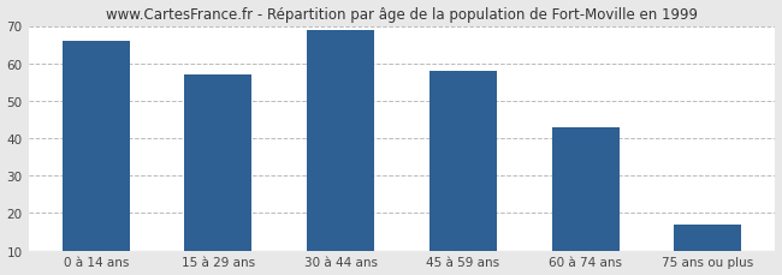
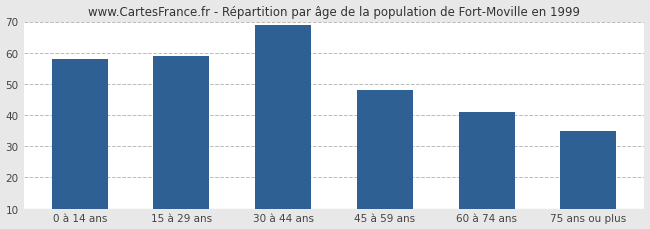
0 à 14 ans: 66 -> 58
15 à 29 ans: 57 -> 59
45 à 59 ans: 58 -> 48
60 à 74 ans: 43 -> 41
75 ans ou plus: 17 -> 35
